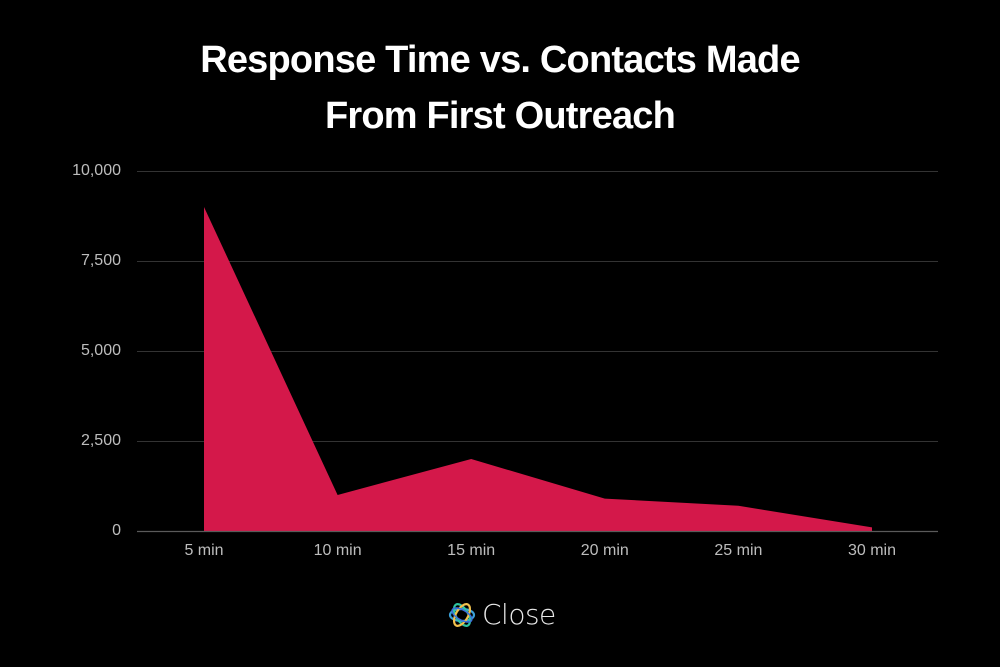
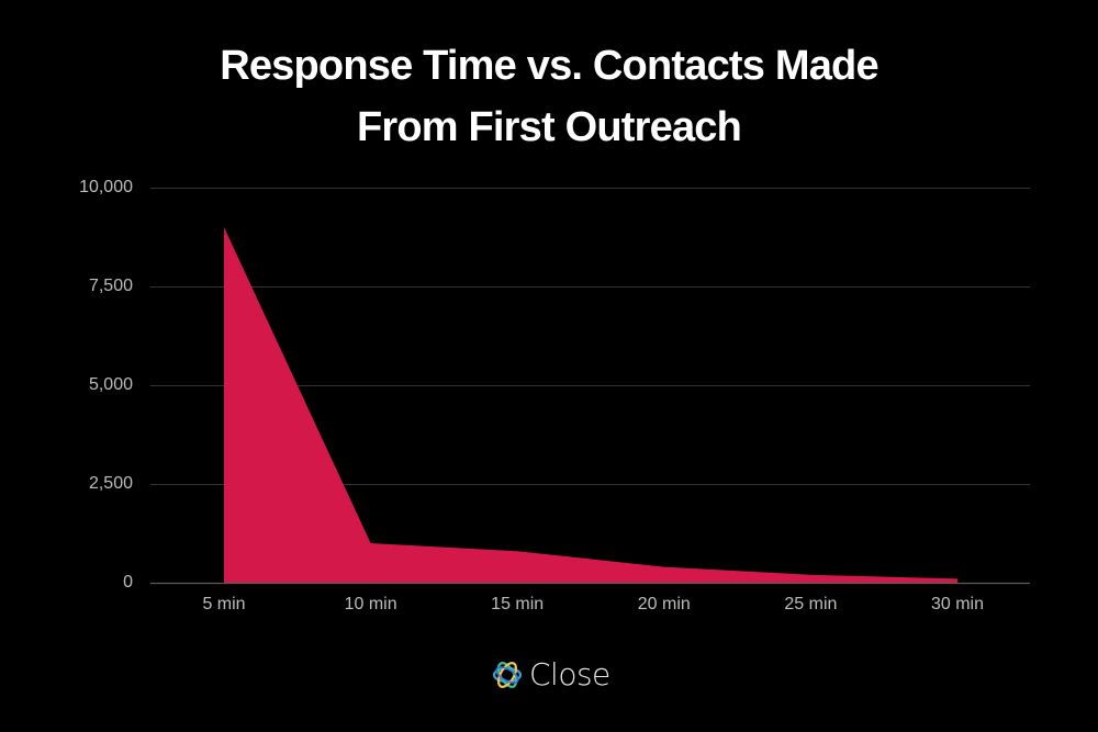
15 min: 2000 -> 800
20 min: 900 -> 400
25 min: 700 -> 200
